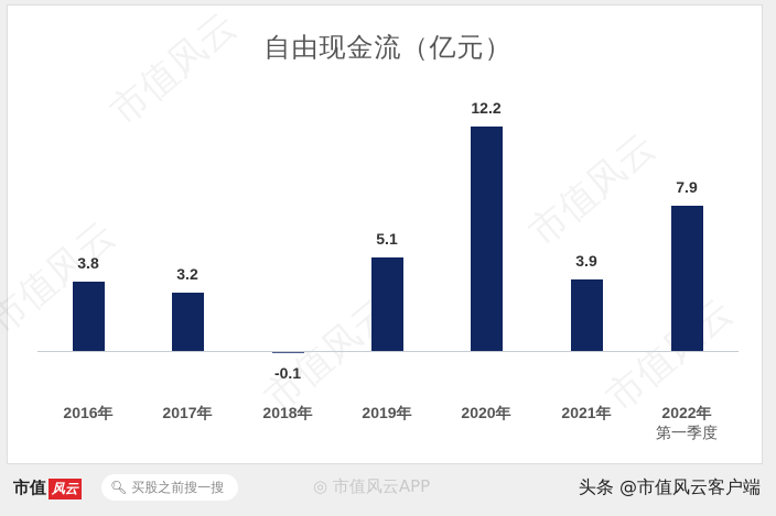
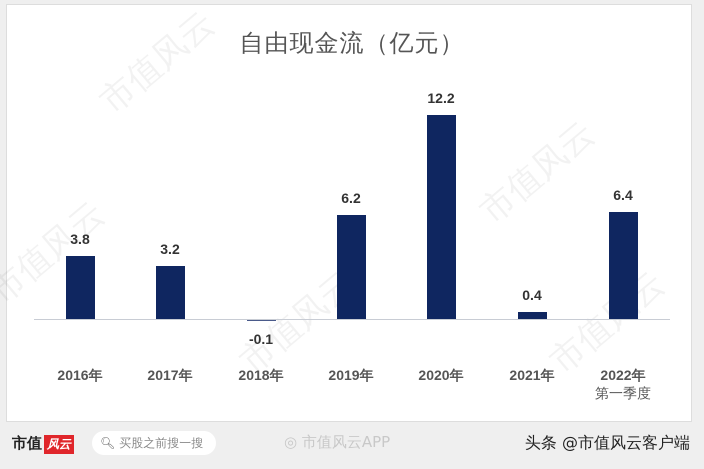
2019年: 5.1 -> 6.2
2021年: 3.9 -> 0.4
2022年第一季度: 7.9 -> 6.4
